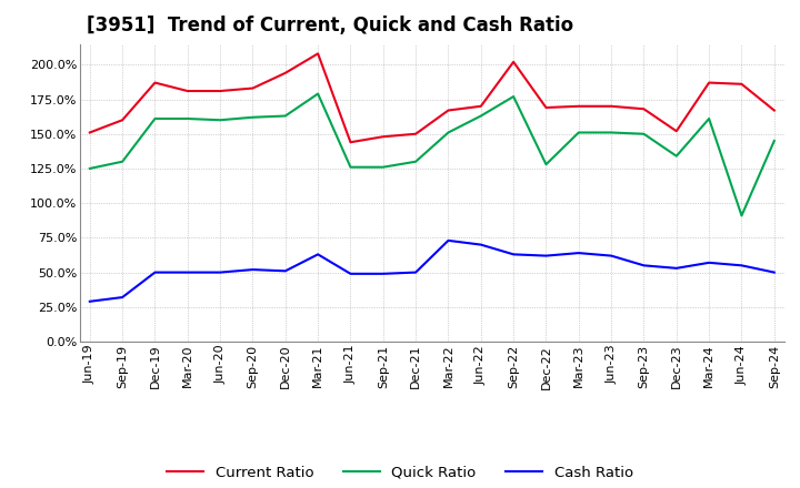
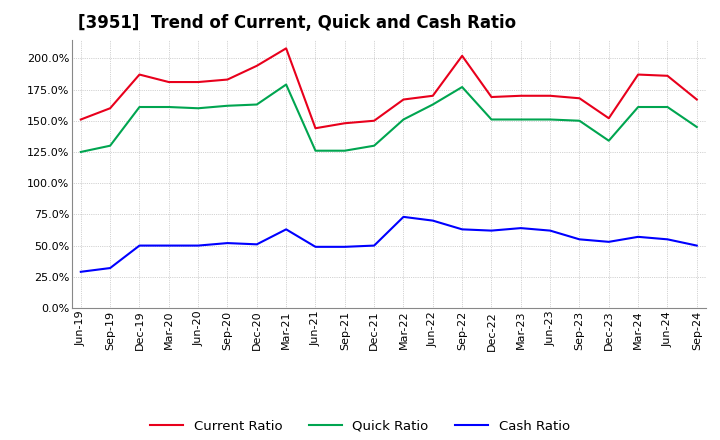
Quick Ratio/Dec-22: 128% -> 151%
Quick Ratio/Jun-24: 91% -> 161%
